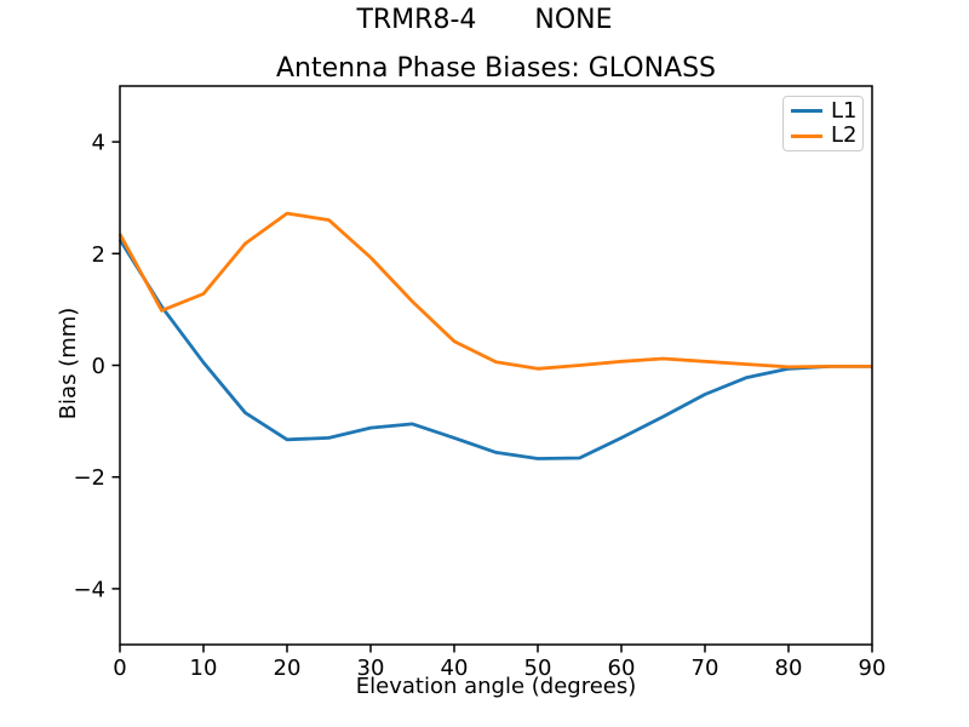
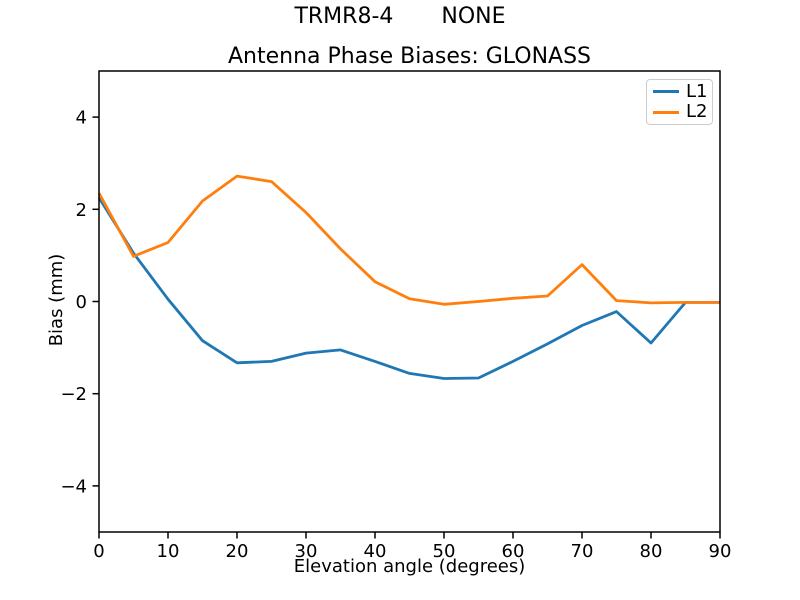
L2/70: 0.1 -> 0.8
L1/80: -0.1 -> -0.9
